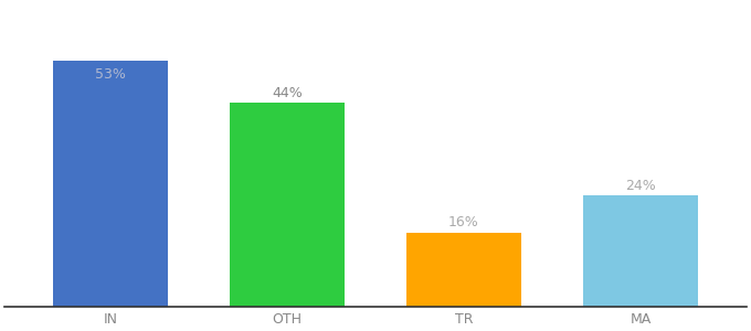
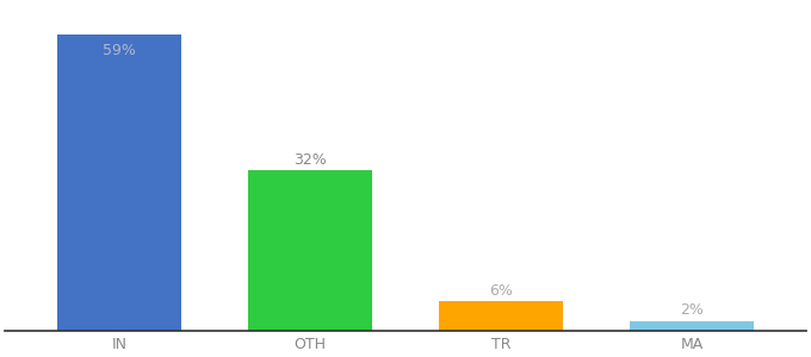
IN: 53% -> 59%
OTH: 44% -> 32%
TR: 16% -> 6%
MA: 24% -> 2%
